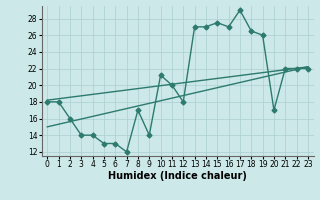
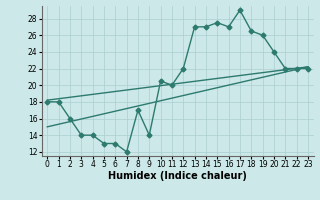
10: 21.2 -> 20.5
12: 18.0 -> 22.0
20: 17.0 -> 24.0
